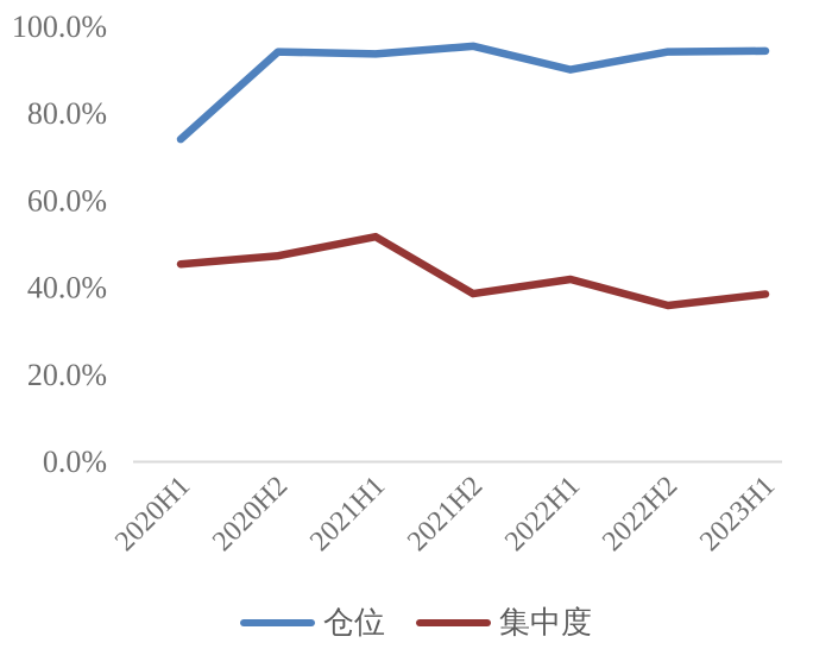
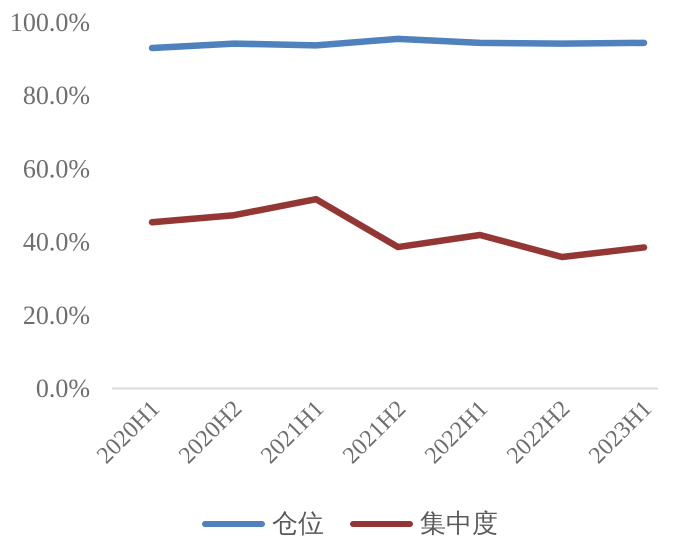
仓位/2020H1: 74% -> 93%
仓位/2022H1: 90% -> 94%
